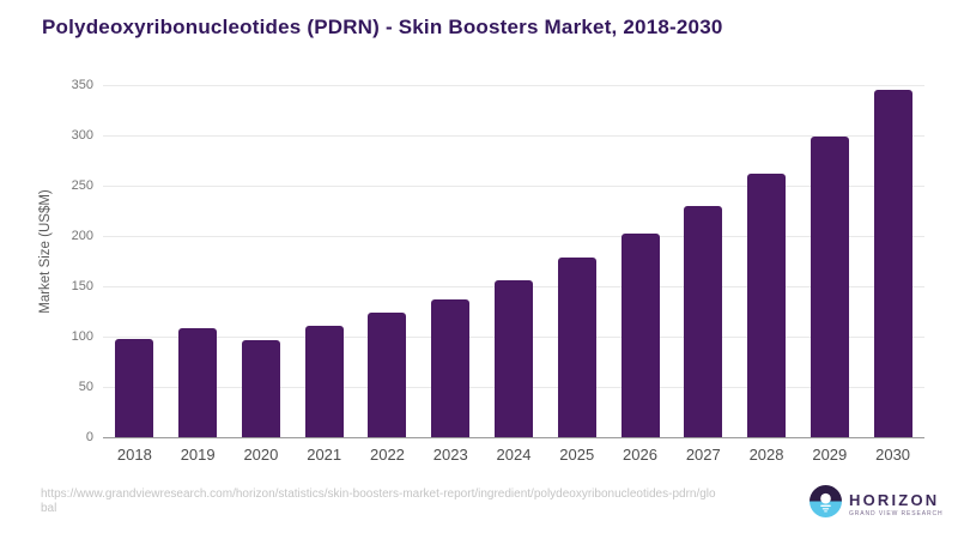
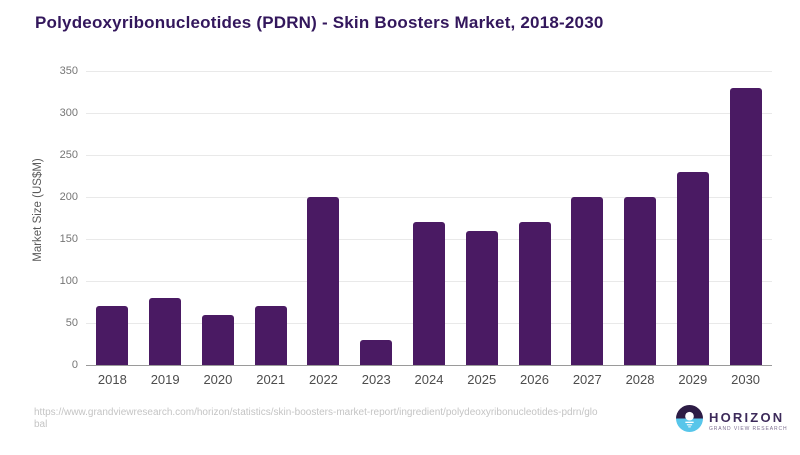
2018: 100 -> 70
2019: 110 -> 80
2020: 100 -> 60
2021: 110 -> 70
2022: 120 -> 200
2023: 140 -> 30
2024: 160 -> 170
2025: 180 -> 160
2026: 200 -> 170
2027: 230 -> 200
2028: 260 -> 200
2029: 300 -> 230
2030: 340 -> 330
